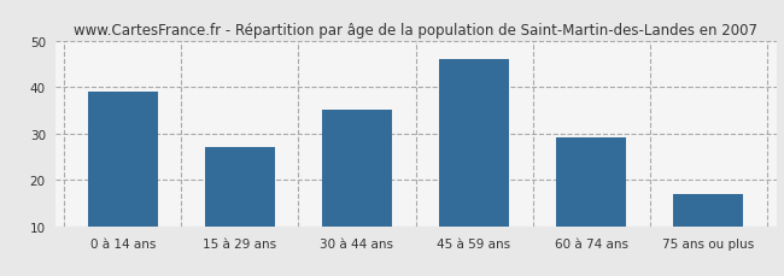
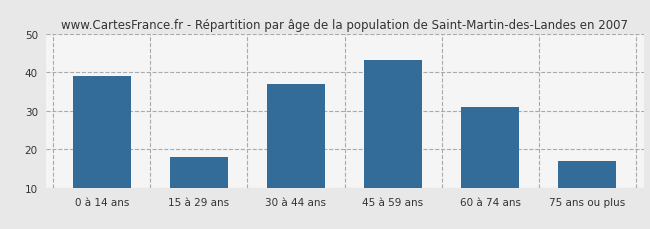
15 à 29 ans: 27 -> 18
30 à 44 ans: 35 -> 37
45 à 59 ans: 46 -> 43
60 à 74 ans: 29 -> 31
